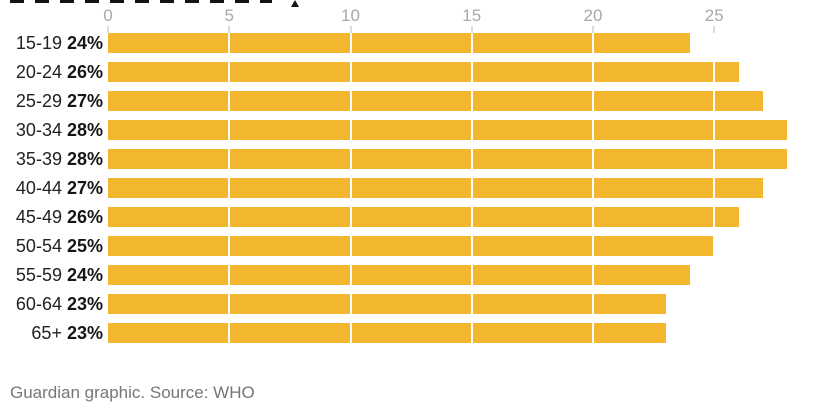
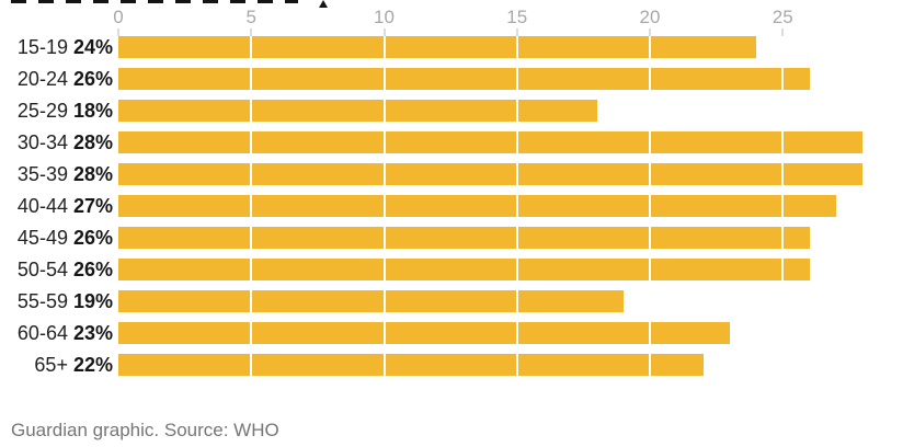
25-29: 27% -> 18%
50-54: 25% -> 26%
55-59: 24% -> 19%
65+: 23% -> 22%
